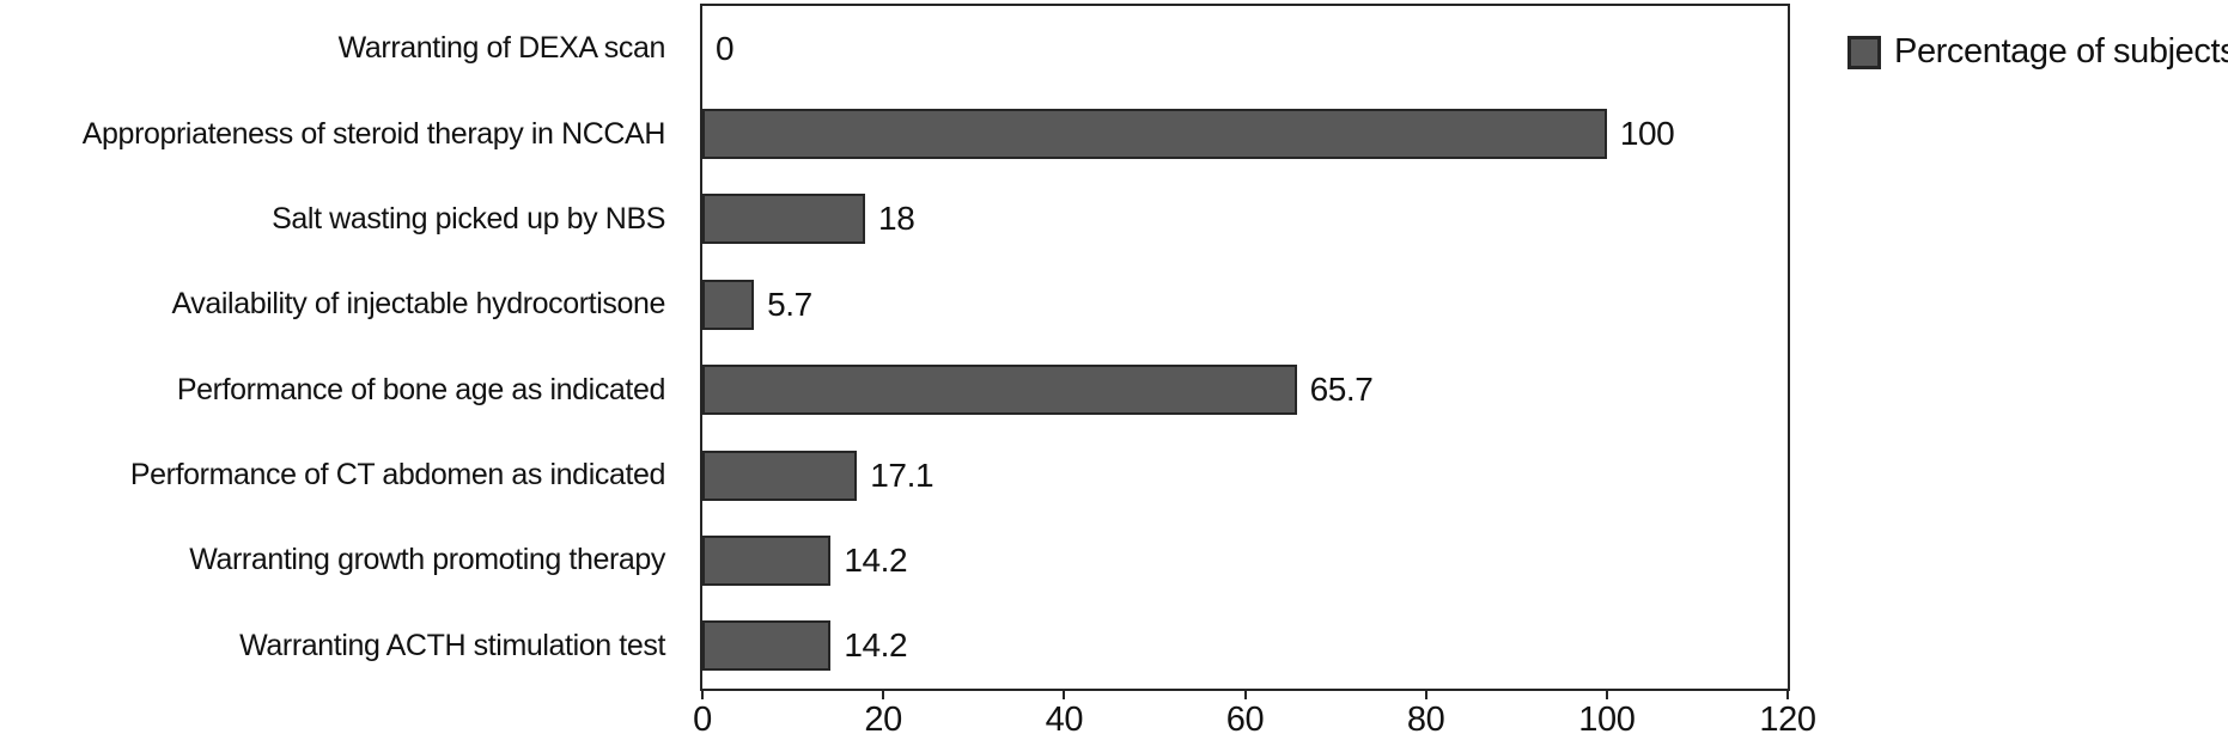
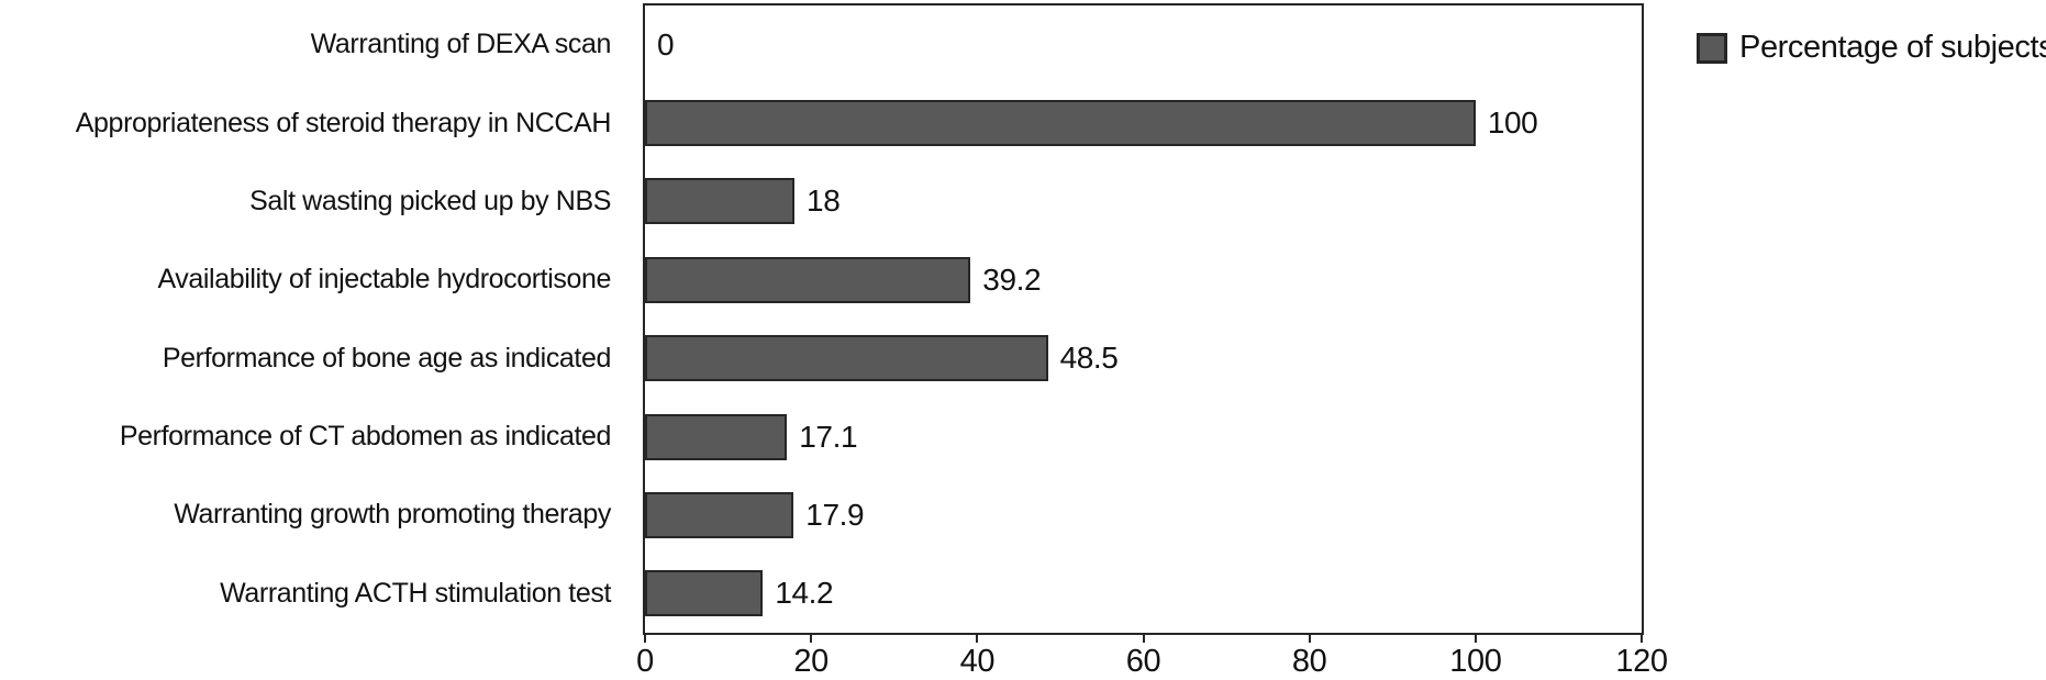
Availability of injectable hydrocortisone: 5.7 -> 39.2
Performance of bone age as indicated: 65.7 -> 48.5
Warranting growth promoting therapy: 14.2 -> 17.9
